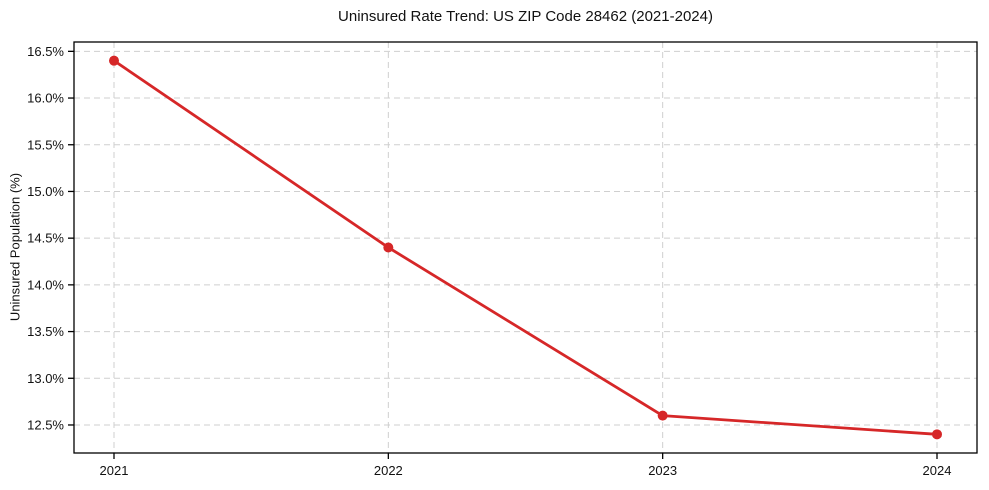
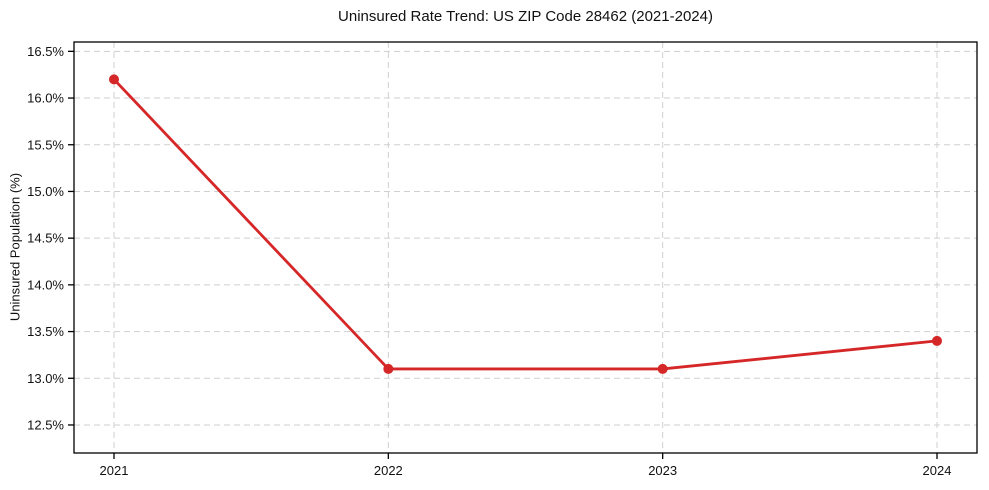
2021: 16.4% -> 16.2%
2022: 14.4% -> 13.1%
2023: 12.6% -> 13.1%
2024: 12.4% -> 13.4%
